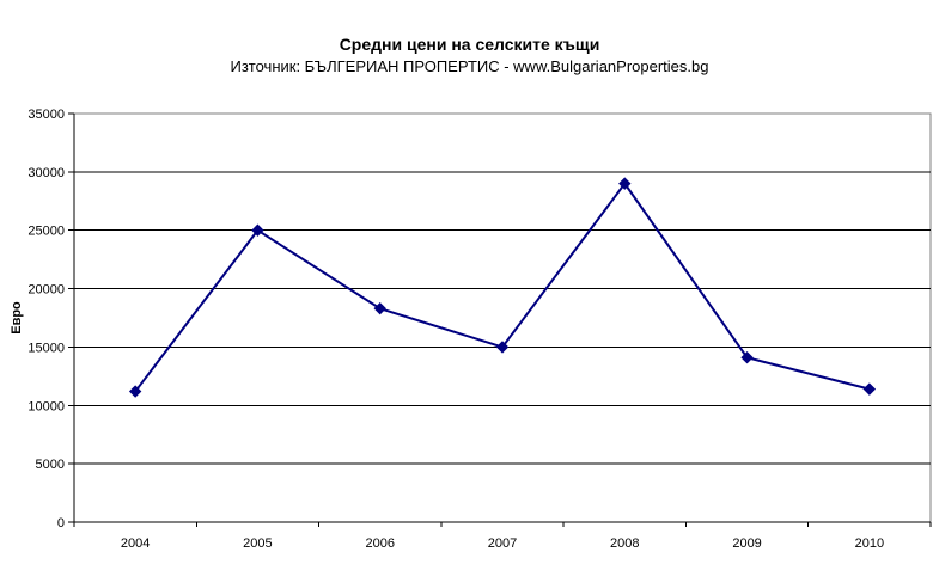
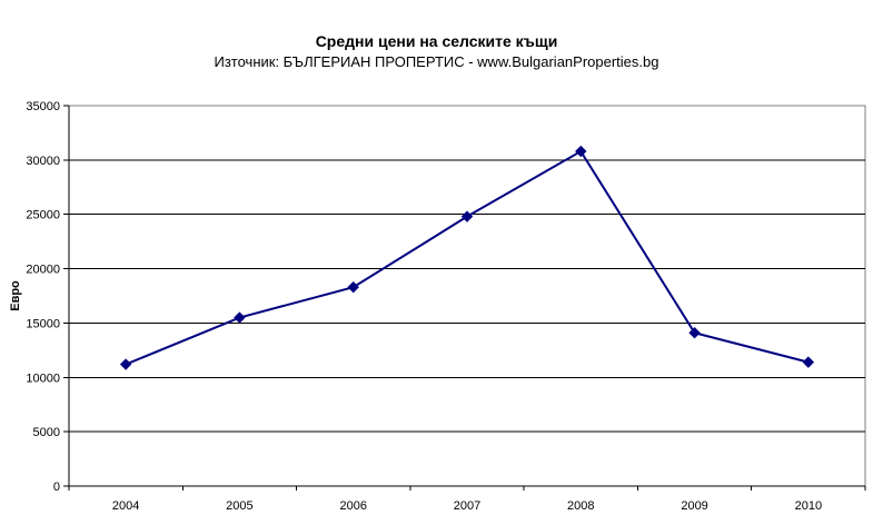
2005: 25000 -> 16000
2007: 15000 -> 25000
2008: 29000 -> 31000
